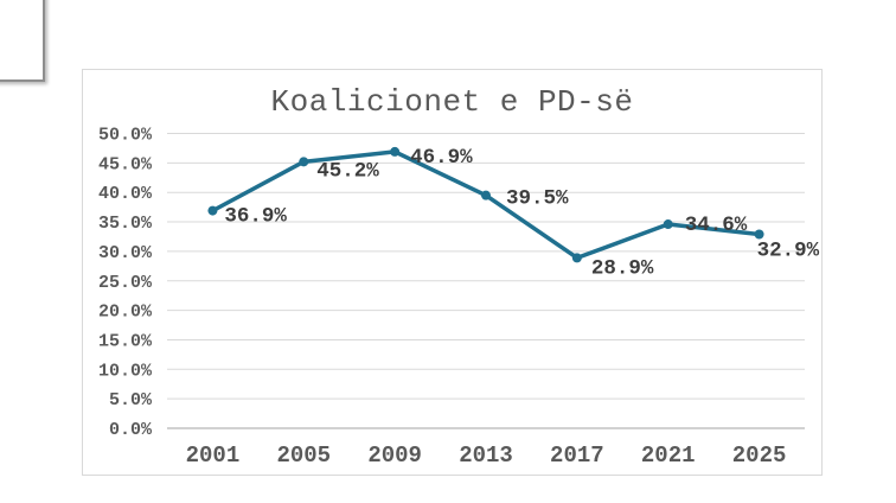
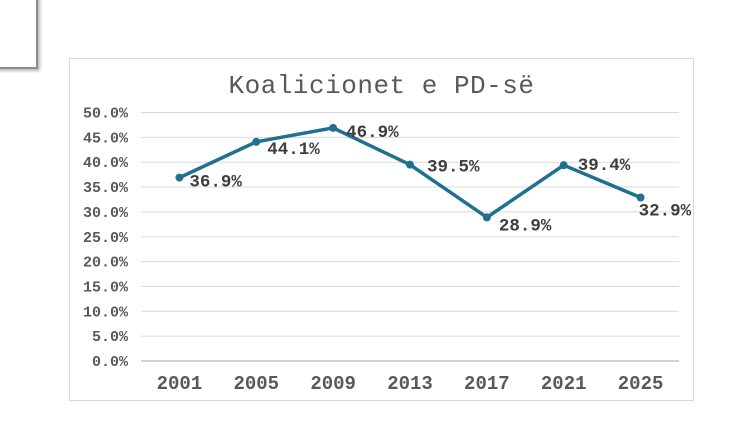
2005: 45.2% -> 44.1%
2021: 34.6% -> 39.4%
